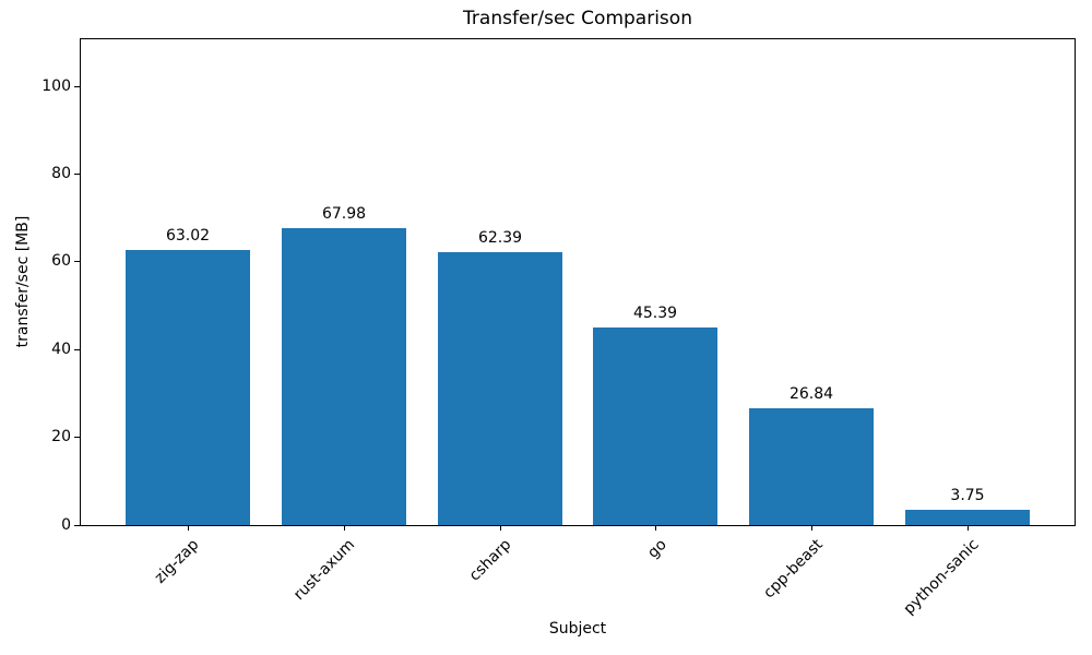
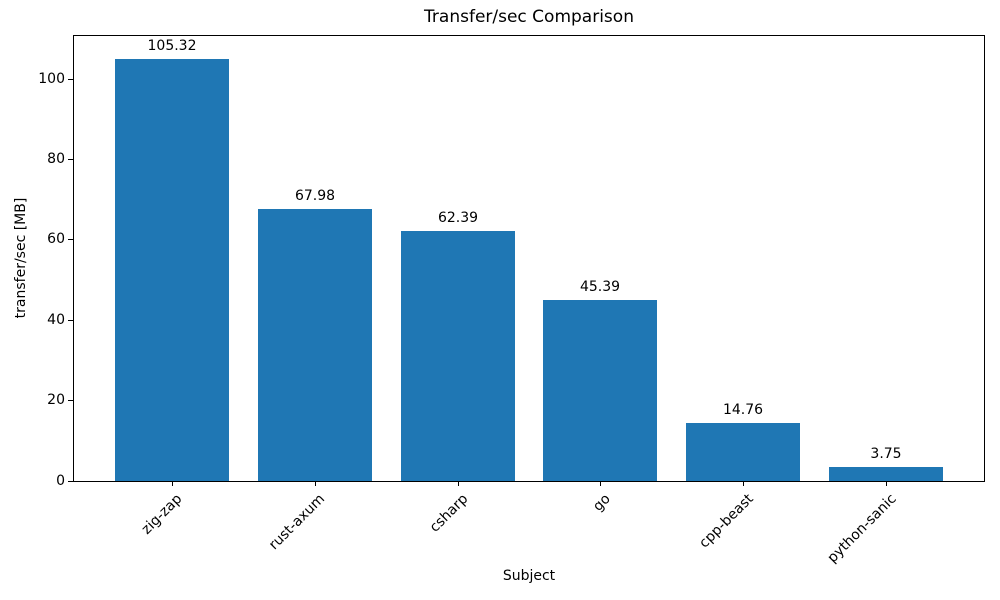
zig-zap: 63.02 -> 105.32
cpp-beast: 26.84 -> 14.76
